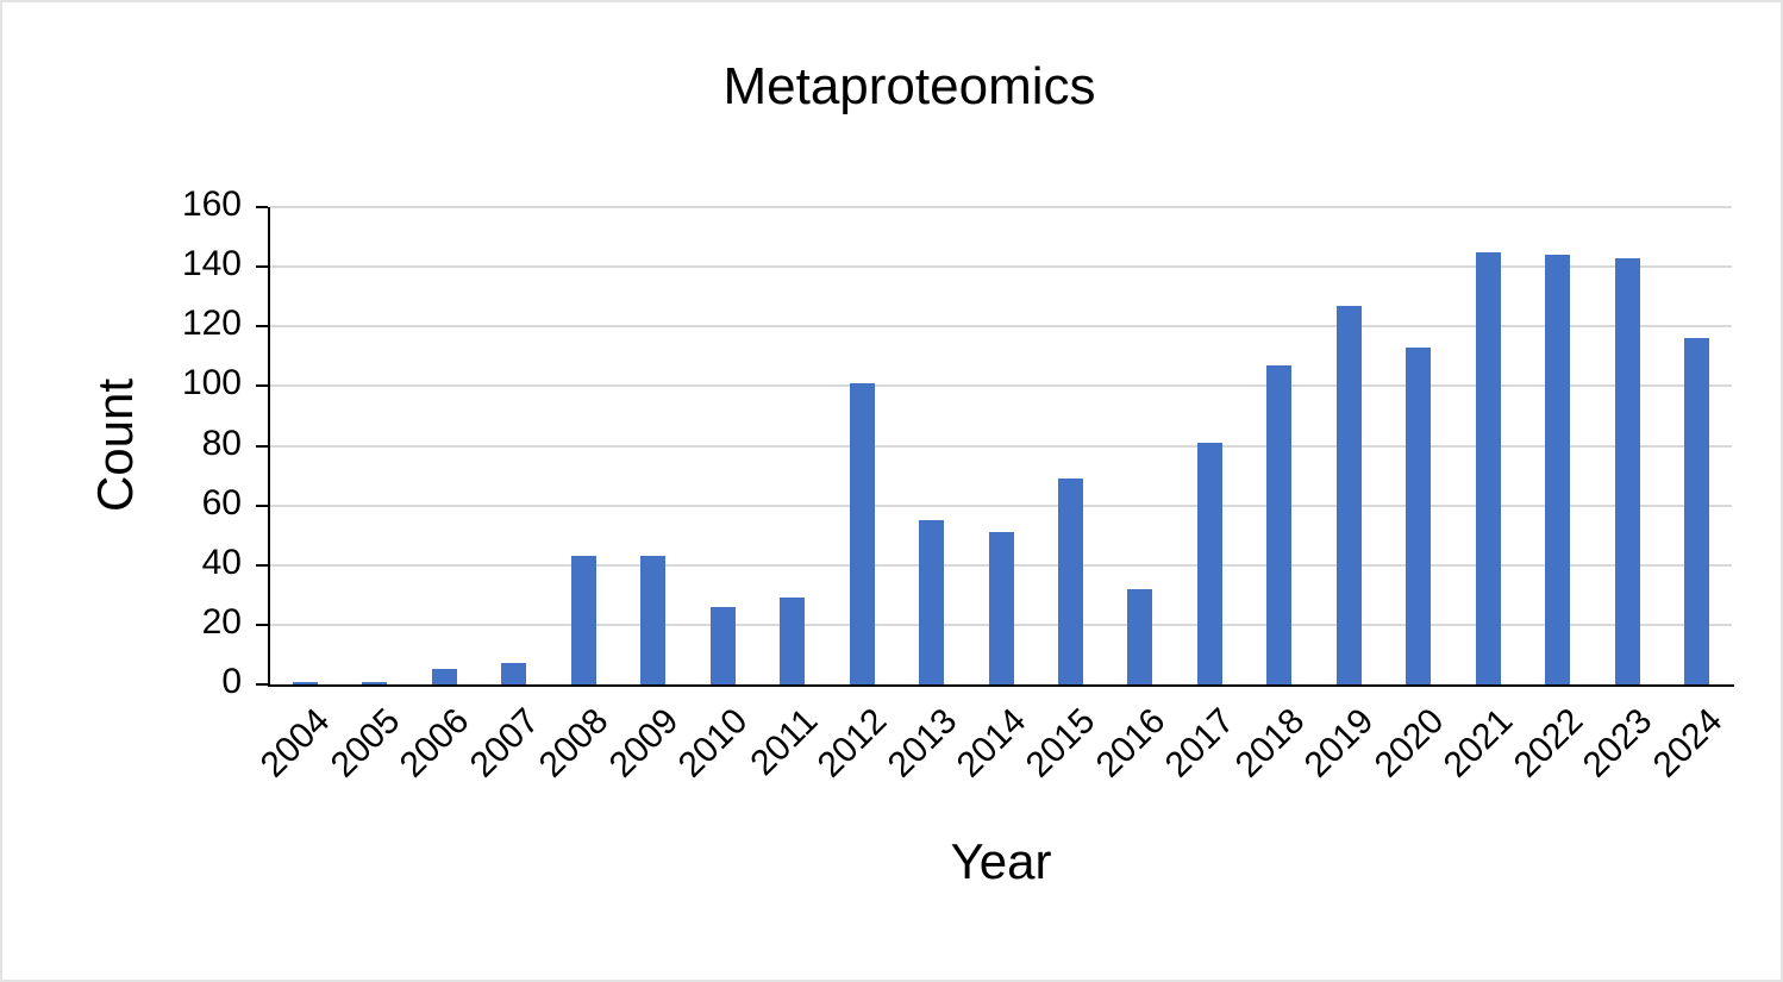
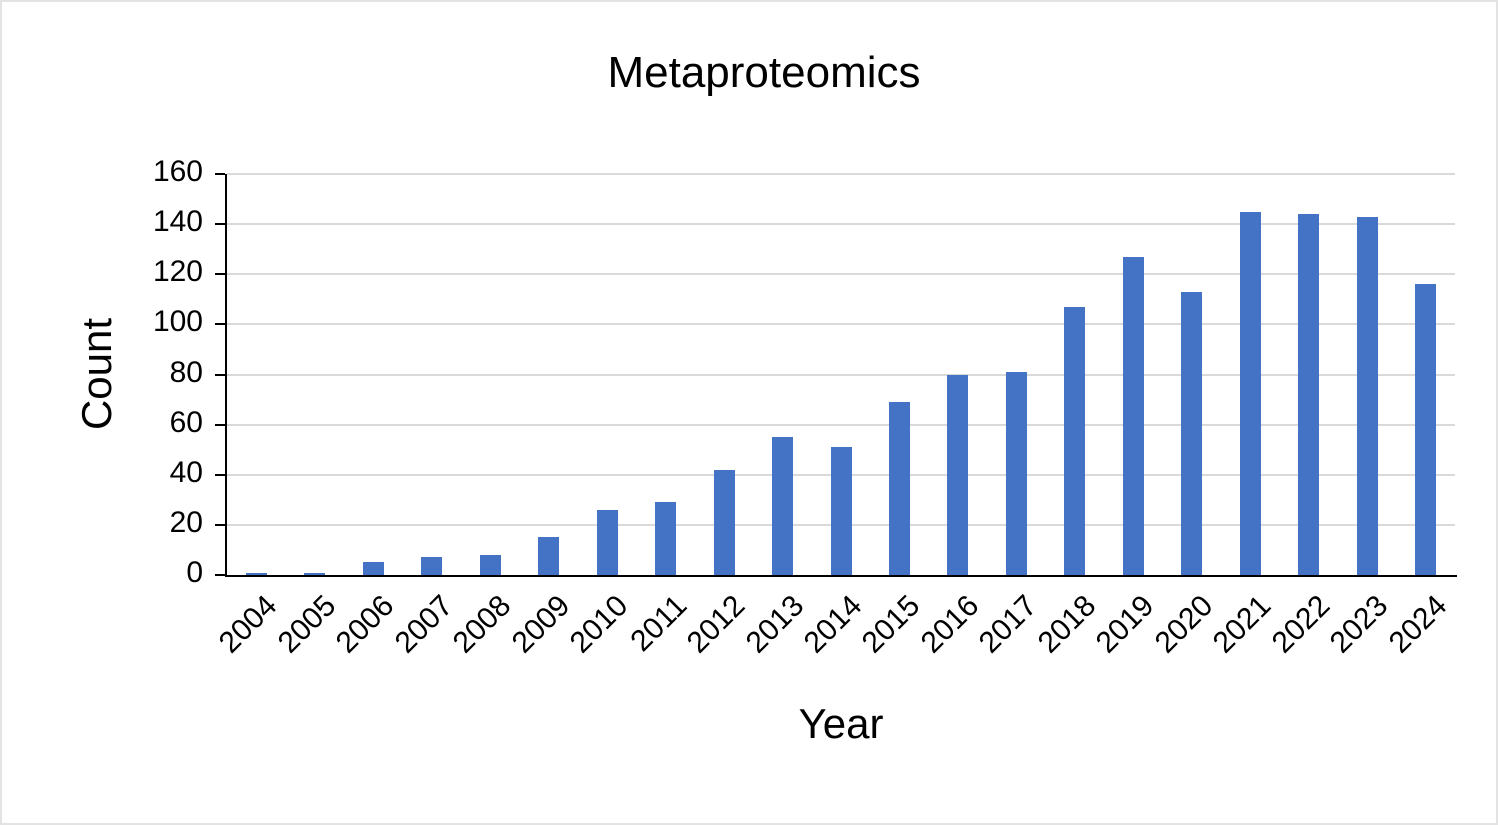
2008: 43 -> 8
2009: 43 -> 15
2012: 101 -> 42
2016: 32 -> 80
